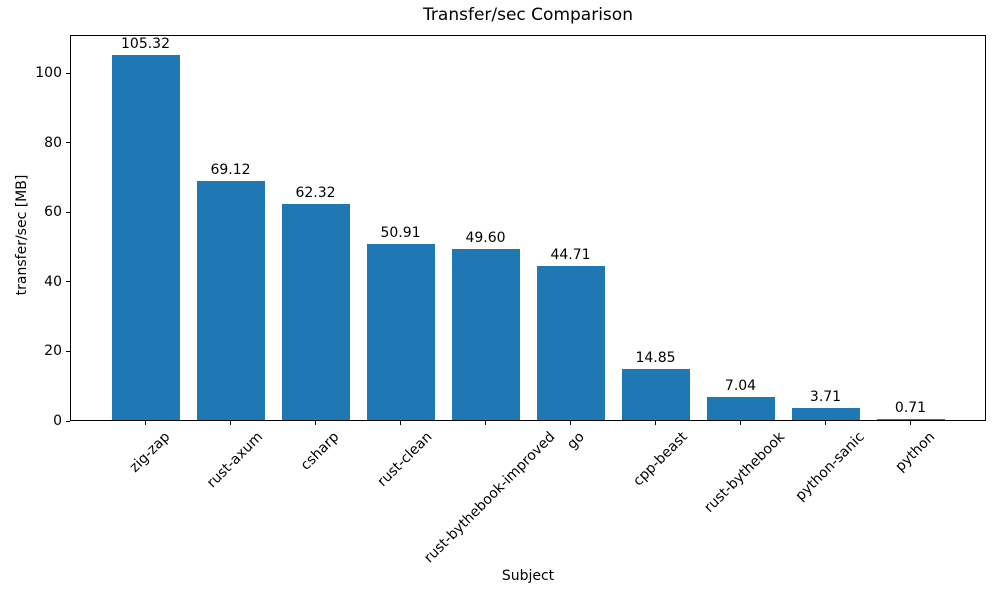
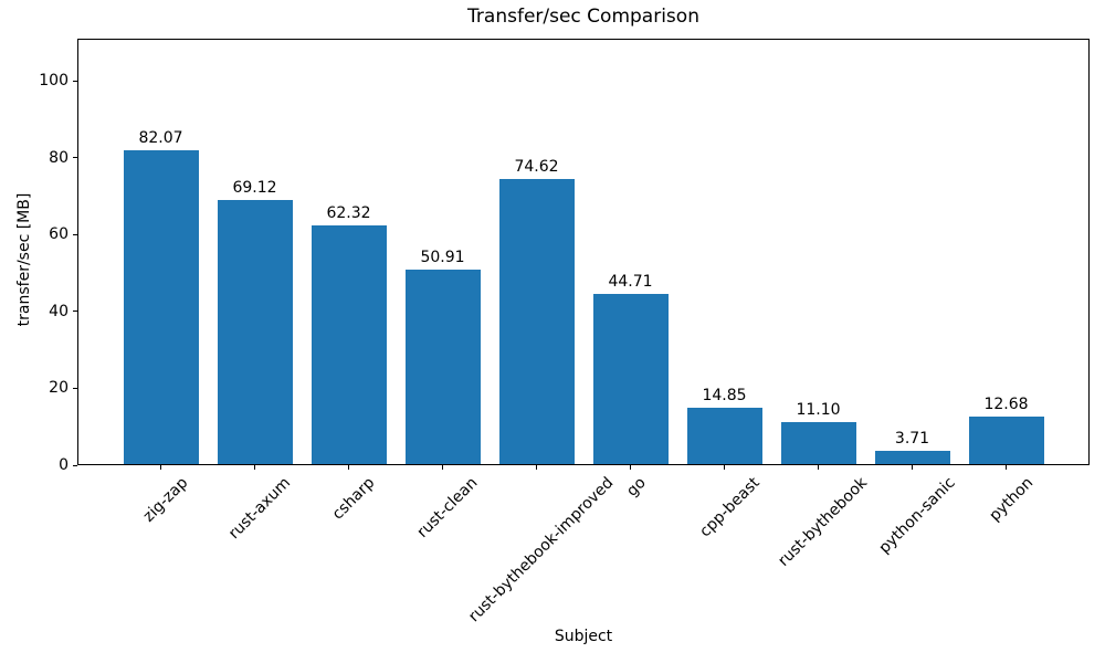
zig-zap: 105.32 -> 82.07
rust-bythebook-improved: 49.60 -> 74.62
rust-bythebook: 7.04 -> 11.10
python: 0.71 -> 12.68
